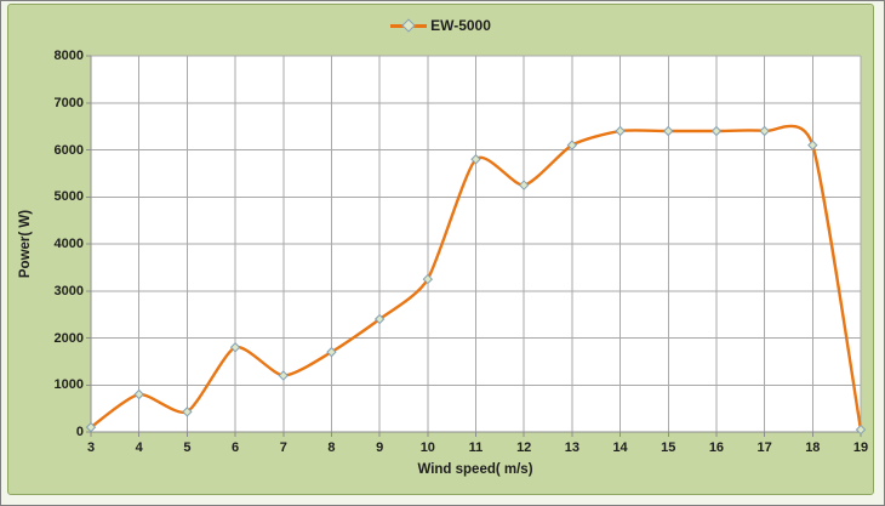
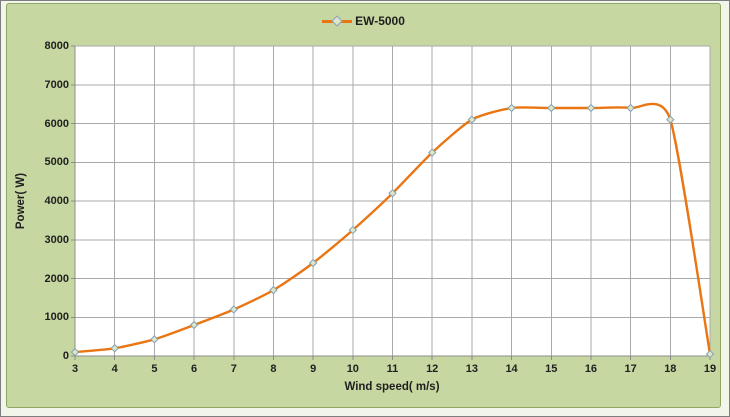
4: 800 -> 200
6: 1800 -> 800
11: 5800 -> 4200
